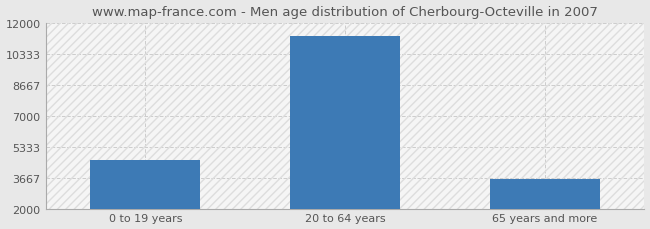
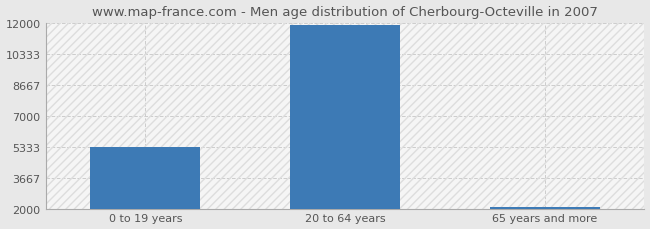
0 to 19 years: 4600 -> 5300
20 to 64 years: 11300 -> 11900
65 years and more: 3600 -> 2100
